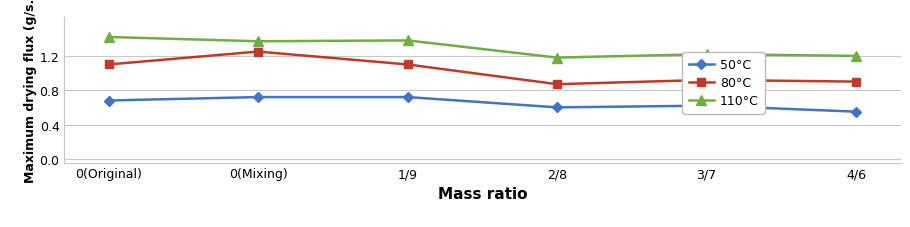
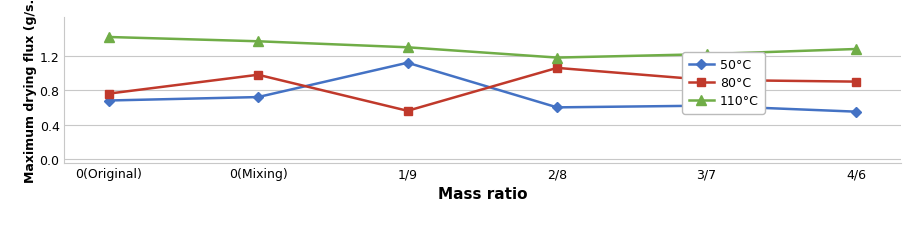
80°C/0(Original): 1.10 -> 0.76
80°C/0(Mixing): 1.25 -> 0.98
50°C/1/9: 0.72 -> 1.12
80°C/1/9: 1.10 -> 0.56
110°C/1/9: 1.38 -> 1.30
80°C/2/8: 0.87 -> 1.06
110°C/4/6: 1.20 -> 1.28
